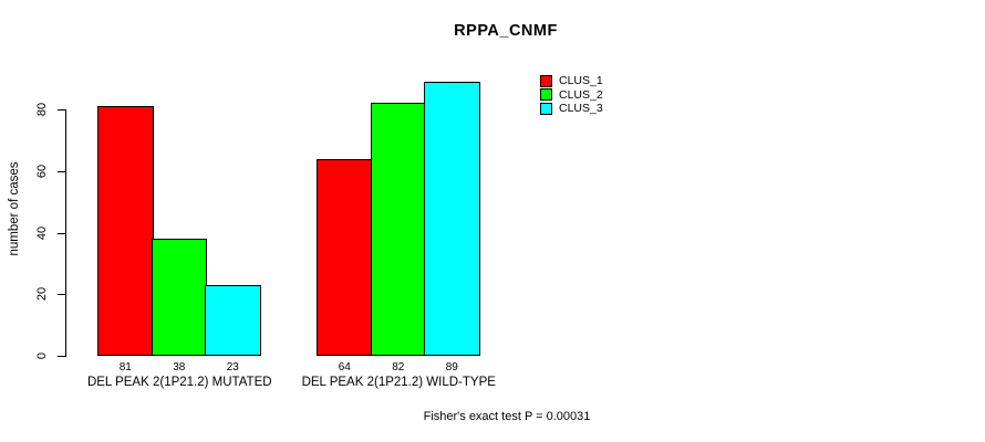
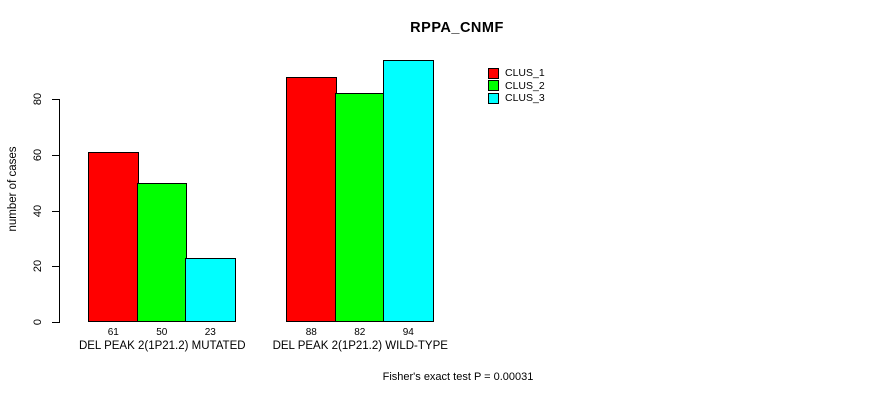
CLUS_1/DEL PEAK 2(1P21.2) MUTATED: 81 -> 61
CLUS_2/DEL PEAK 2(1P21.2) MUTATED: 38 -> 50
CLUS_1/DEL PEAK 2(1P21.2) WILD-TYPE: 64 -> 88
CLUS_3/DEL PEAK 2(1P21.2) WILD-TYPE: 89 -> 94
